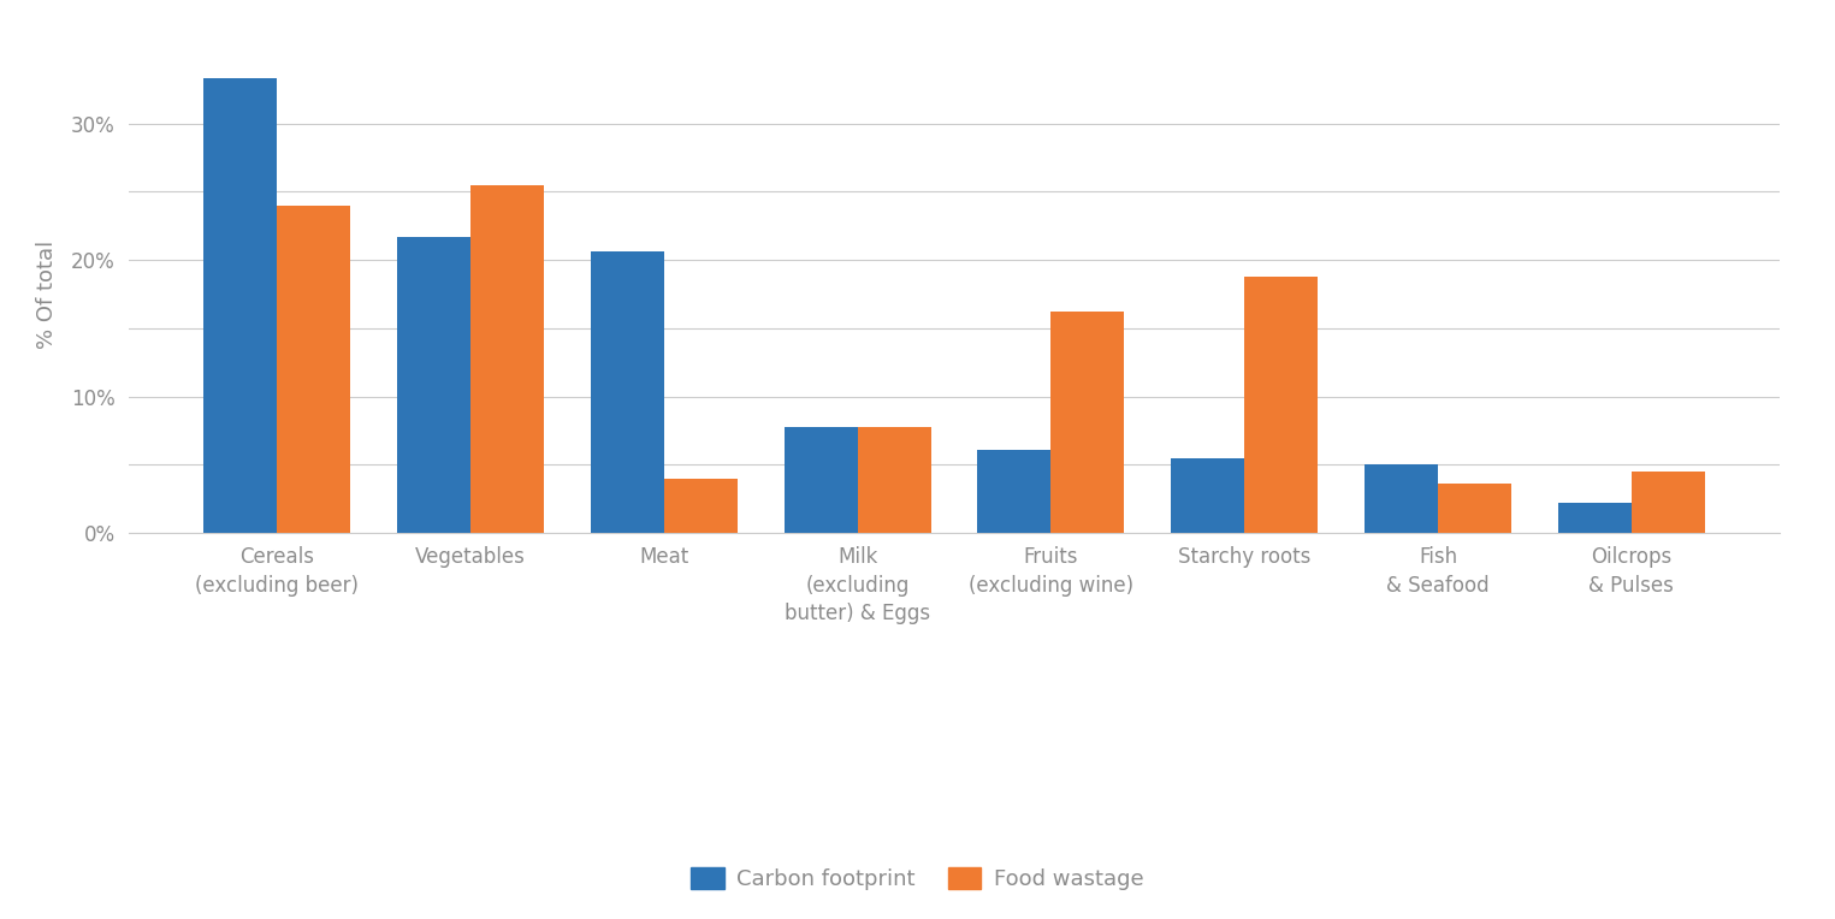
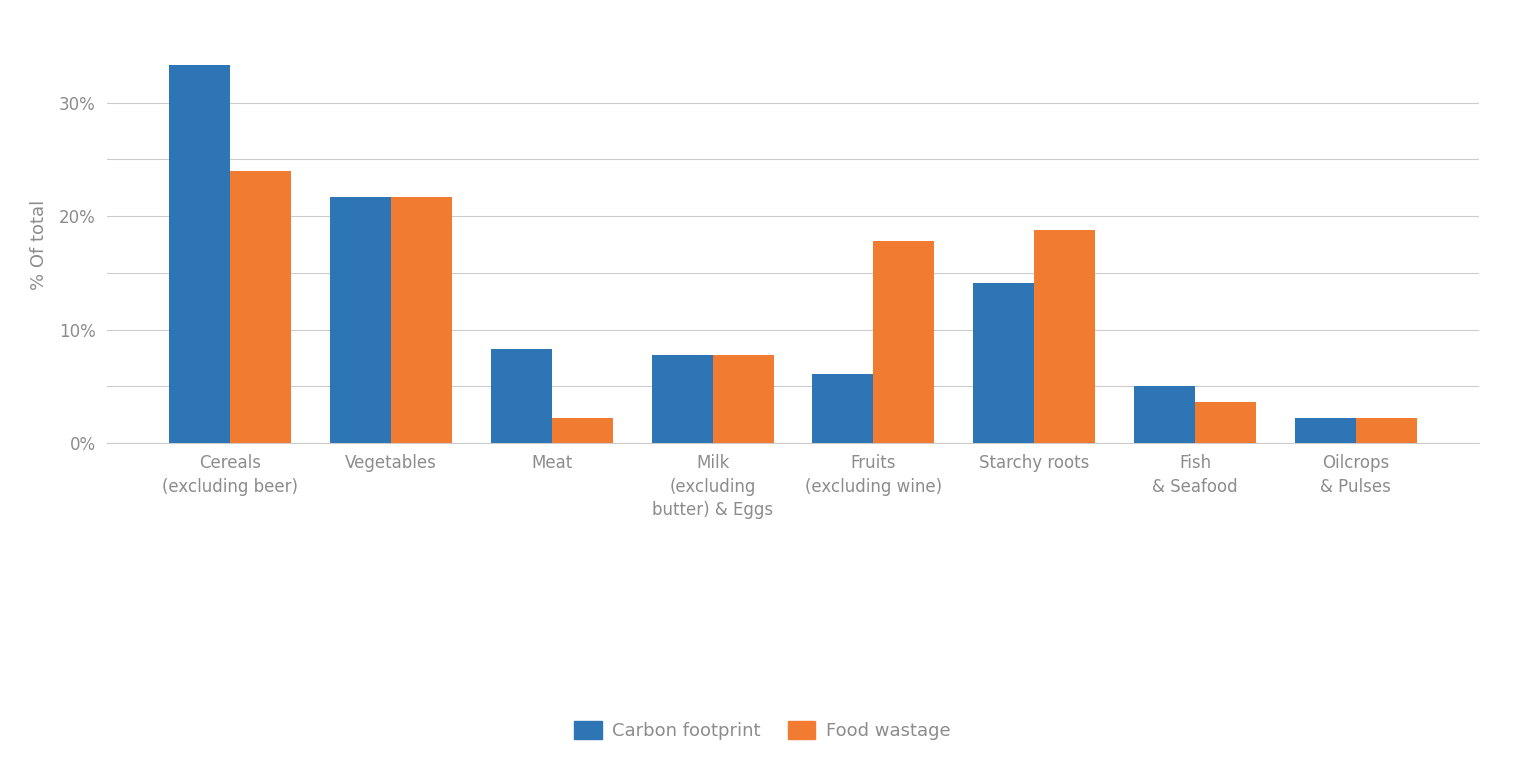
Food wastage/Vegetables: 25.5% -> 21.7%
Carbon footprint/Meat: 20.6% -> 8.3%
Food wastage/Meat: 4.0% -> 2.2%
Food wastage/Fruits (excluding wine): 16.2% -> 17.8%
Carbon footprint/Starchy roots: 5.5% -> 14.1%
Food wastage/Oilcrops & Pulses: 4.5% -> 2.2%
